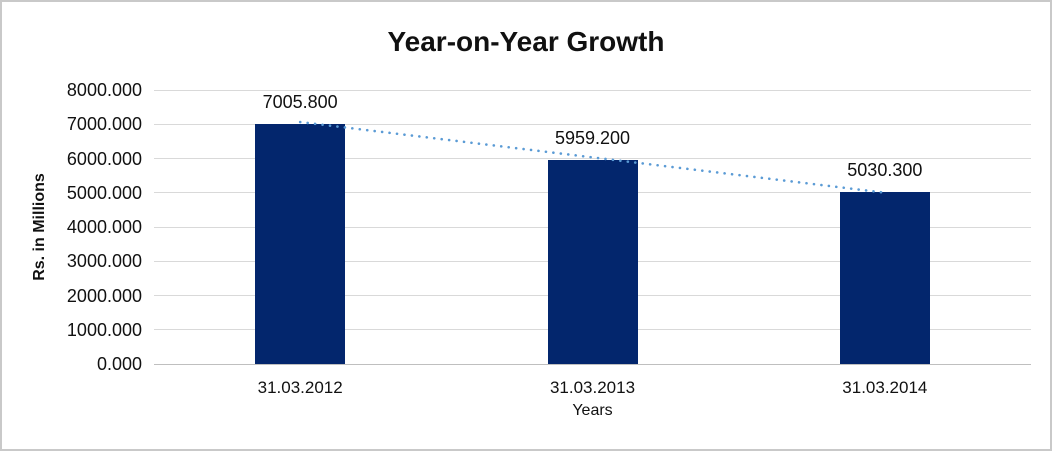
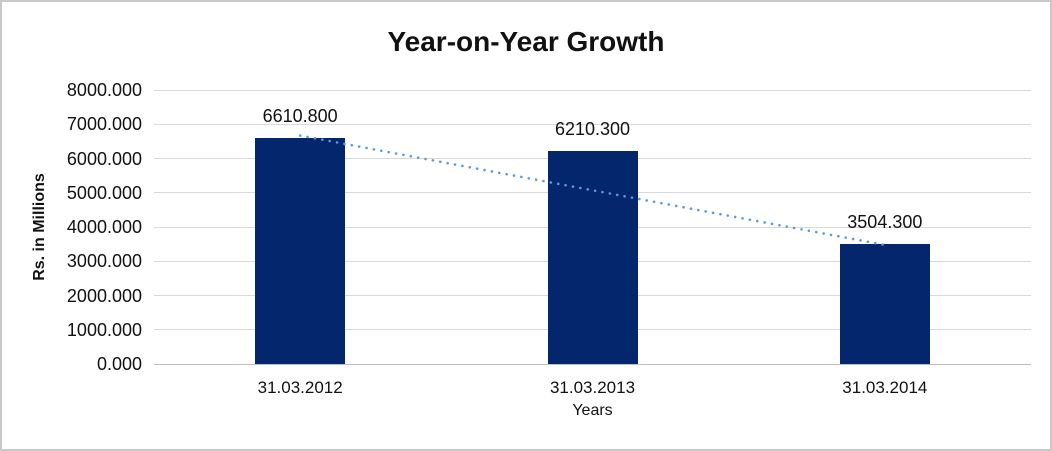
31.03.2012: 7005.800 -> 6610.800
31.03.2013: 5959.200 -> 6210.300
31.03.2014: 5030.300 -> 3504.300
